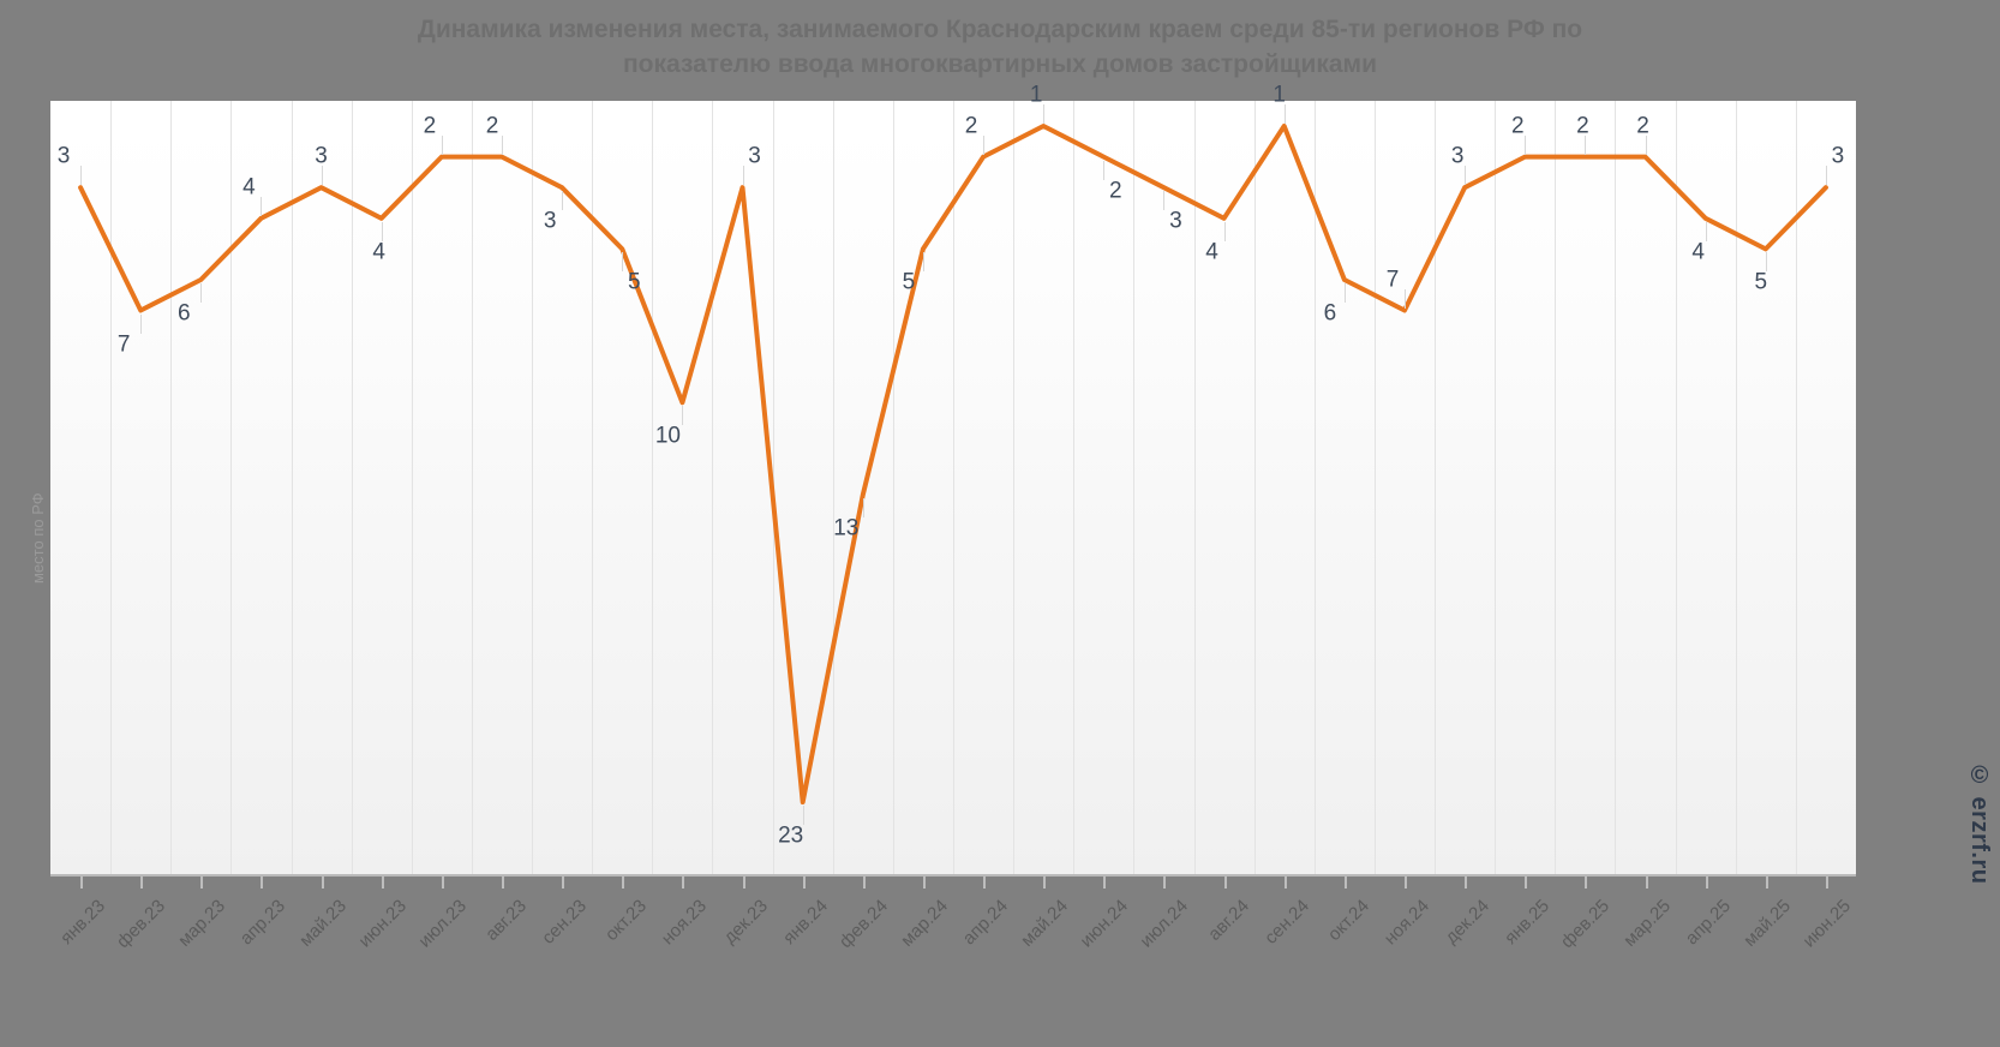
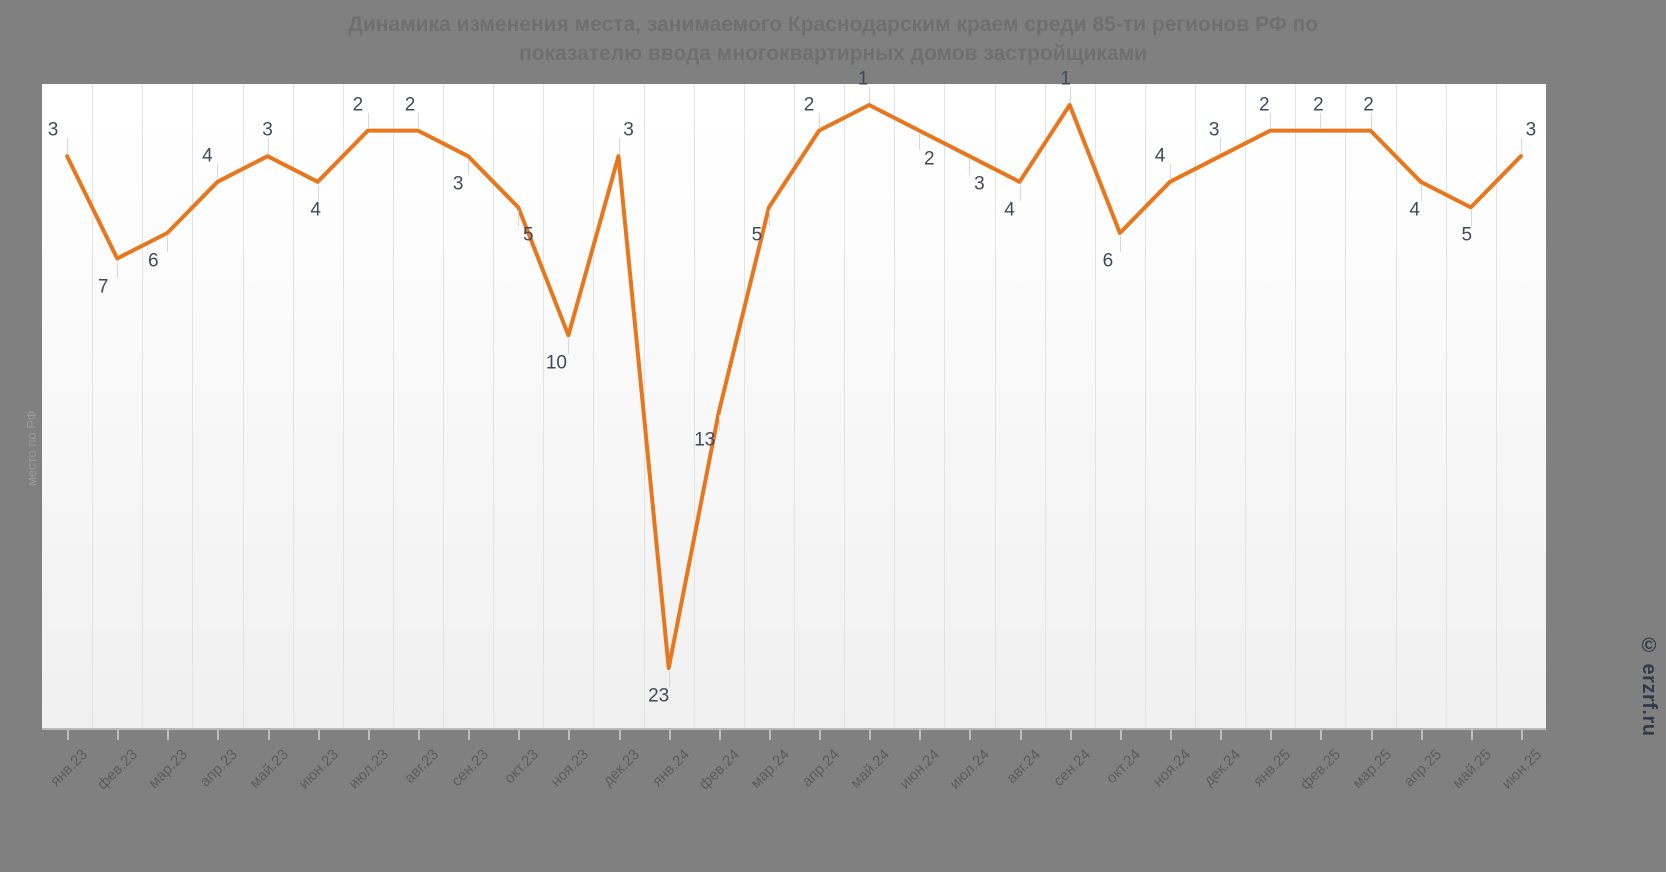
ноя.24: 7 -> 4
